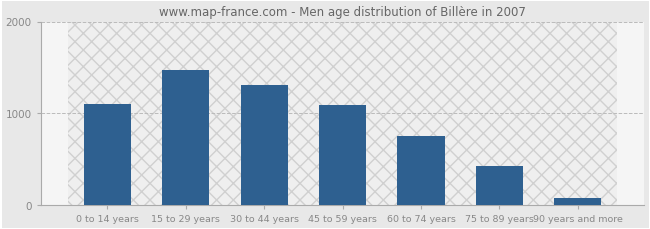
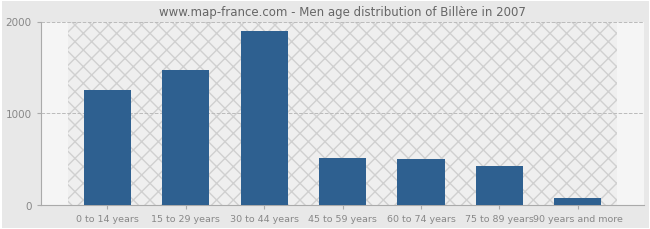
0 to 14 years: 1100 -> 1260
30 to 44 years: 1310 -> 1900
45 to 59 years: 1090 -> 520
60 to 74 years: 750 -> 500
